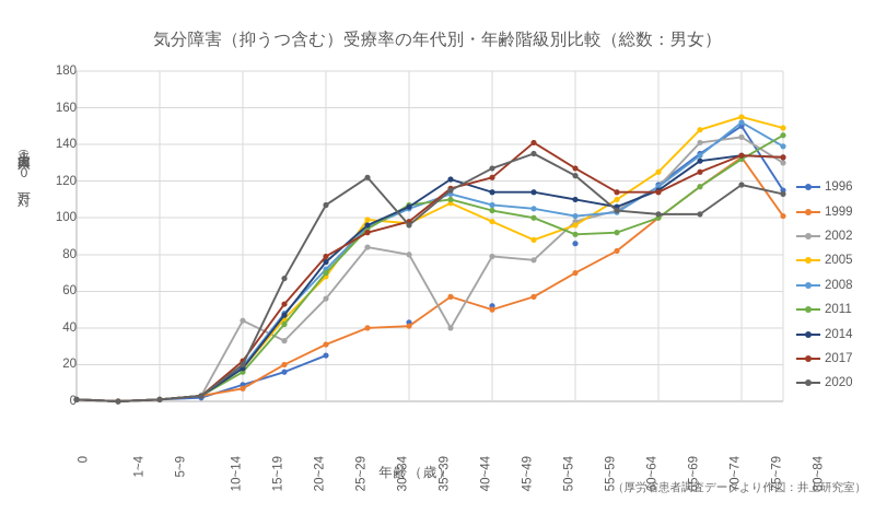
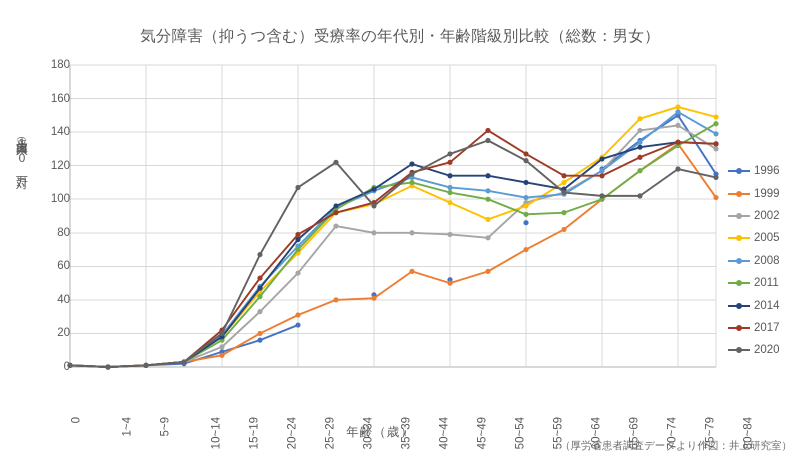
2002/15~19: 44 -> 12
2005/30~34: 99 -> 92
2002/40~44: 40 -> 80
2014/65~69: 115 -> 124
